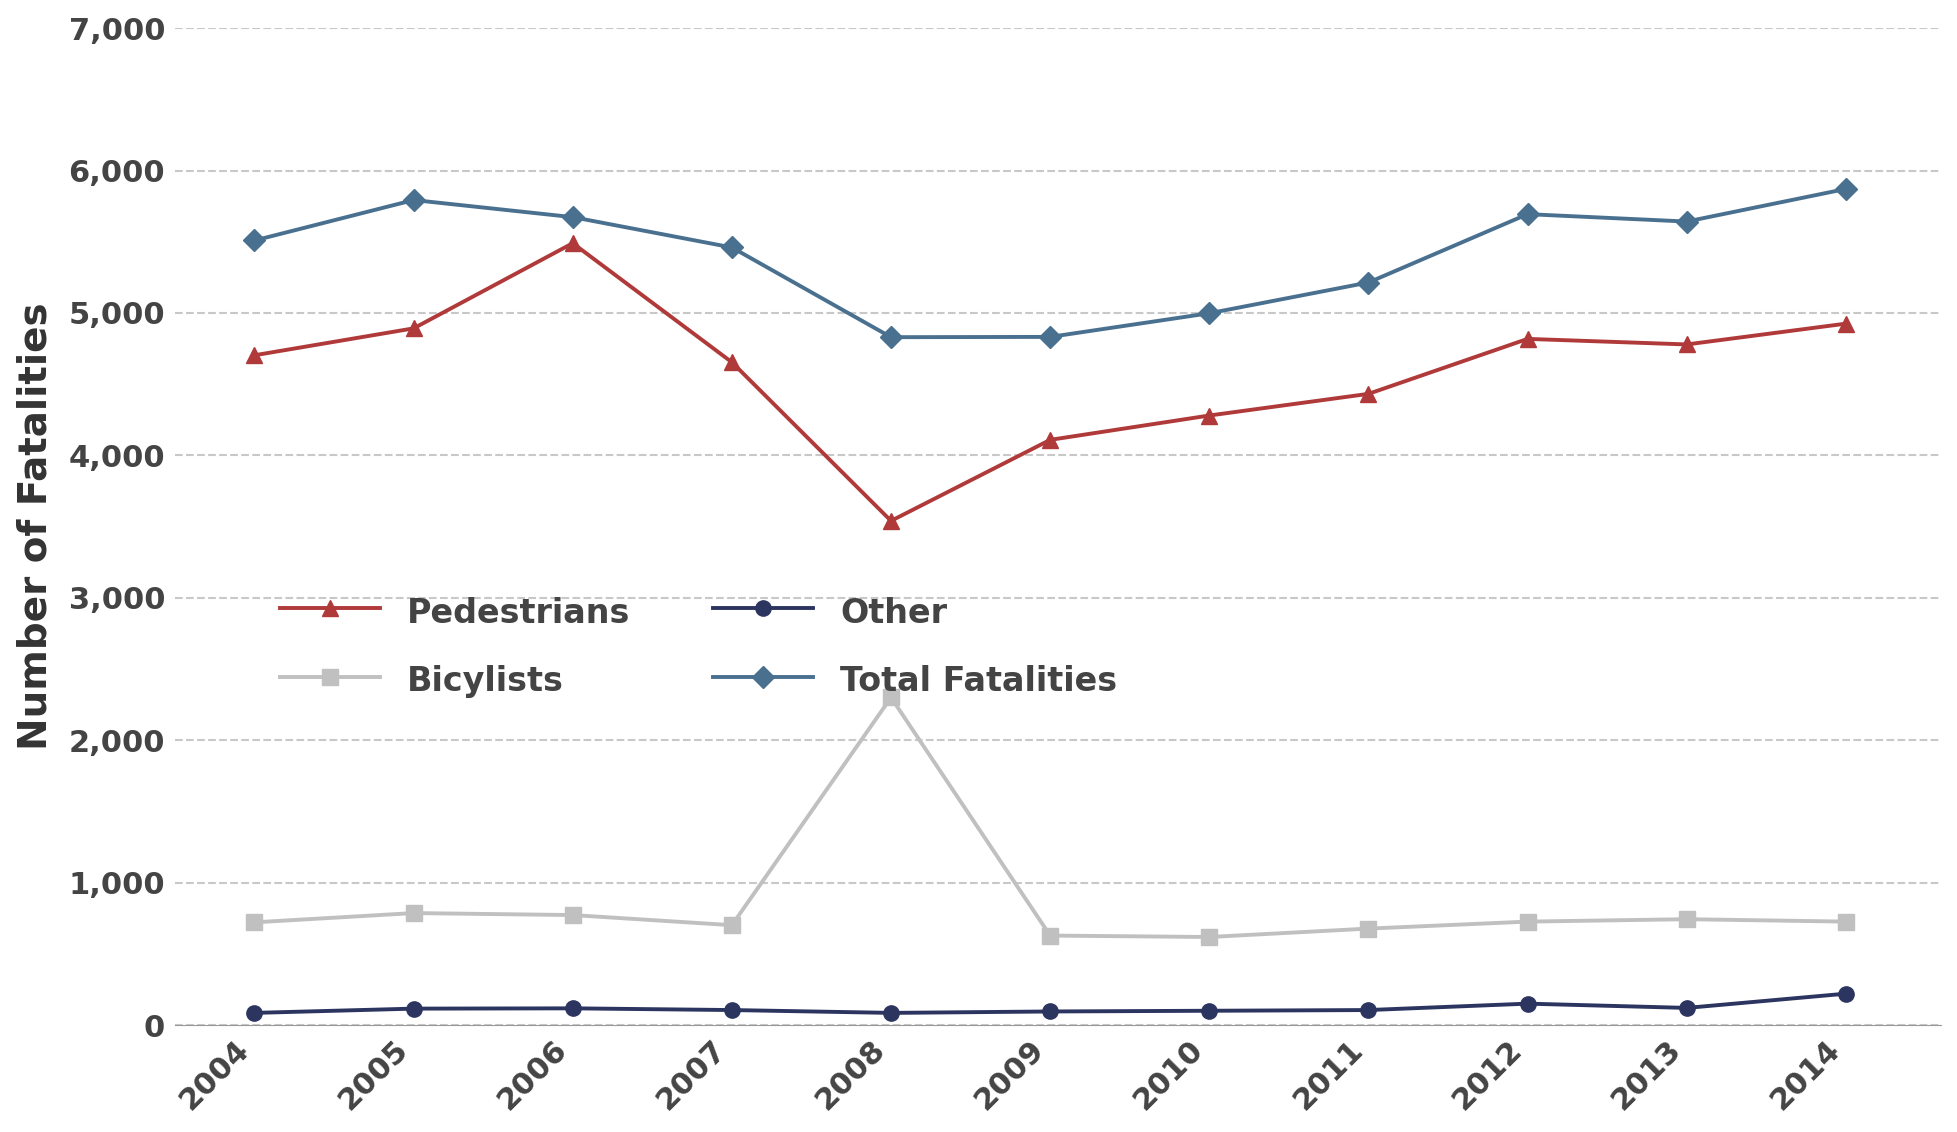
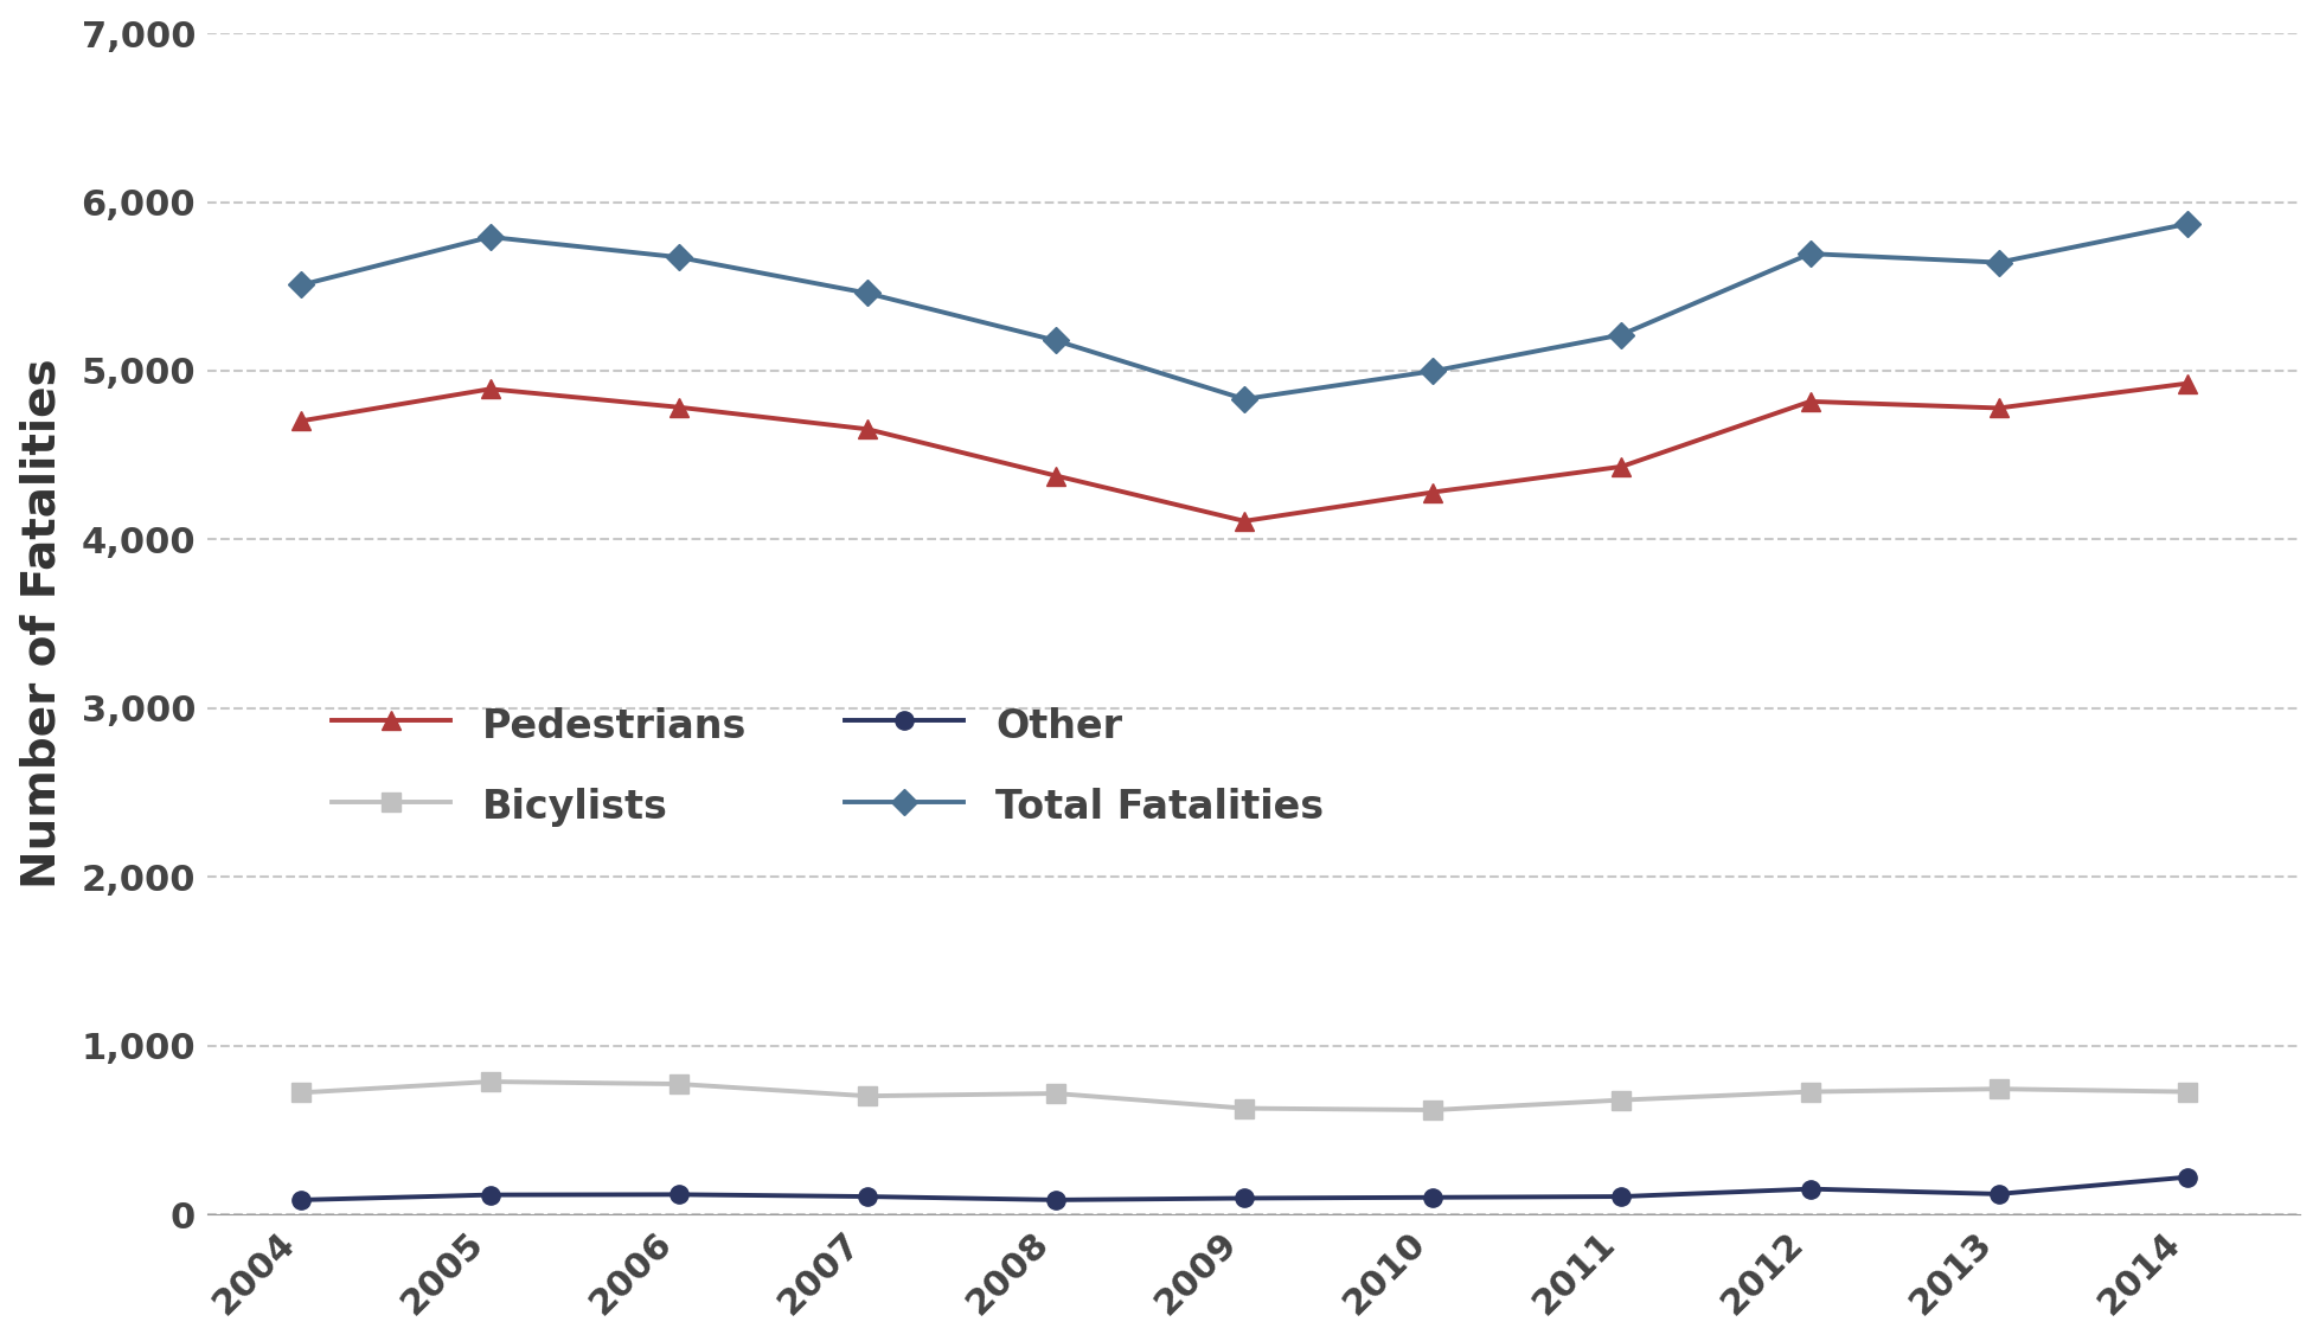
Pedestrians/2006: 5,490 -> 4,780
Pedestrians/2008: 3,540 -> 4,380
Bicylists/2008: 2,300 -> 720
Total Fatalities/2008: 4,830 -> 5,180
